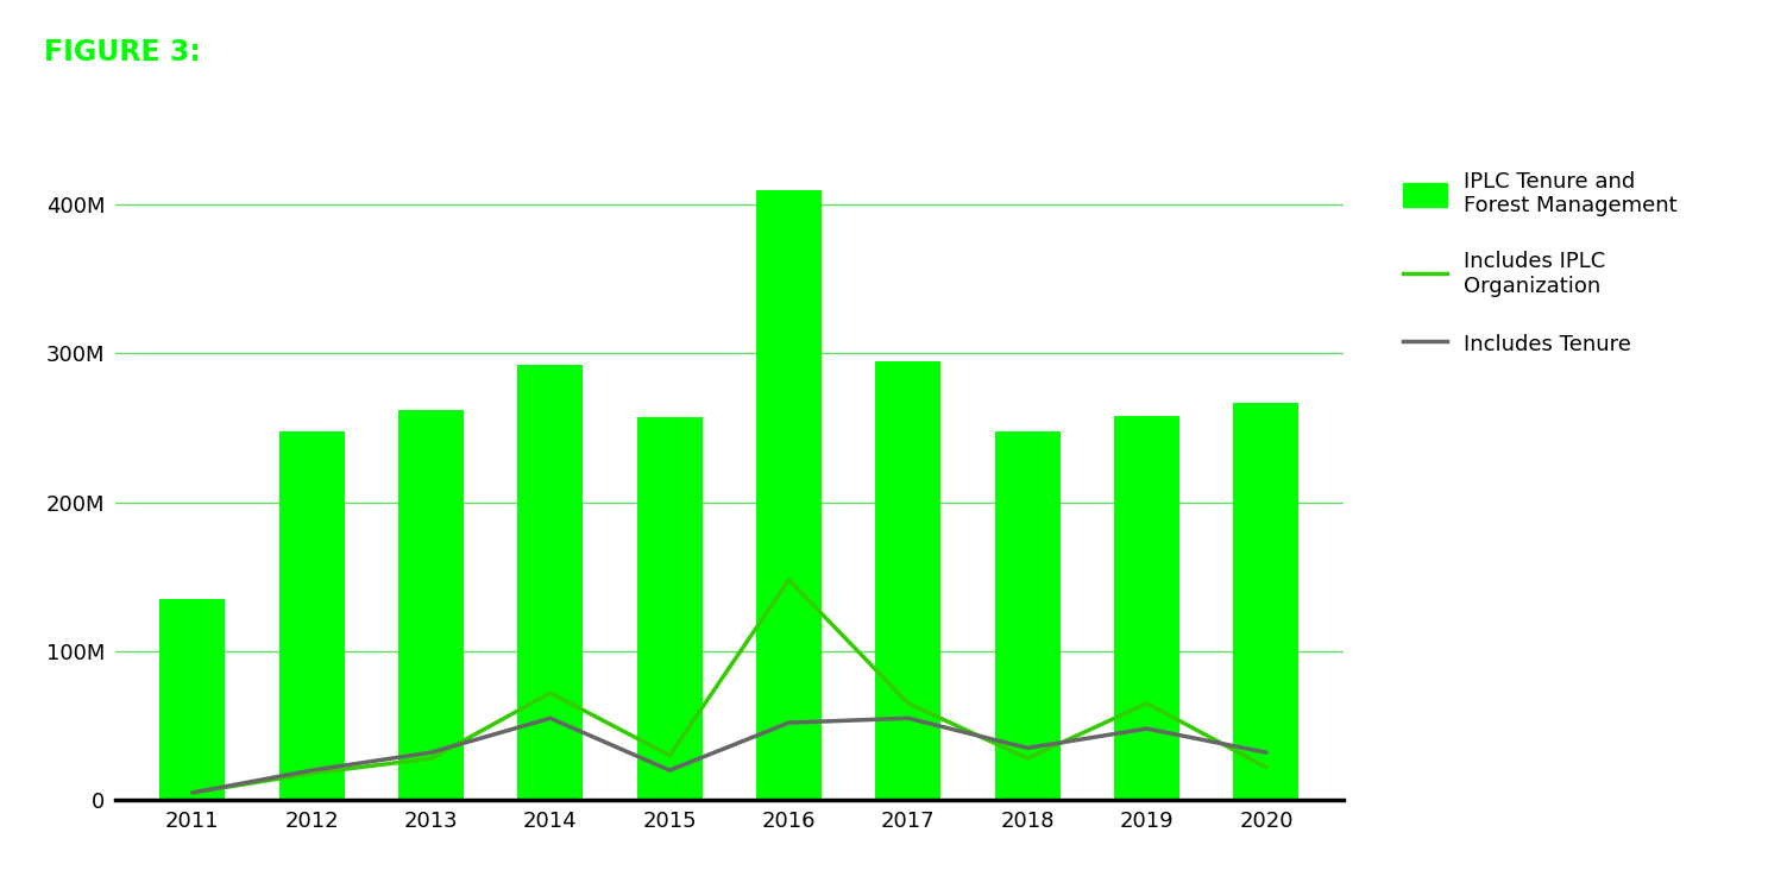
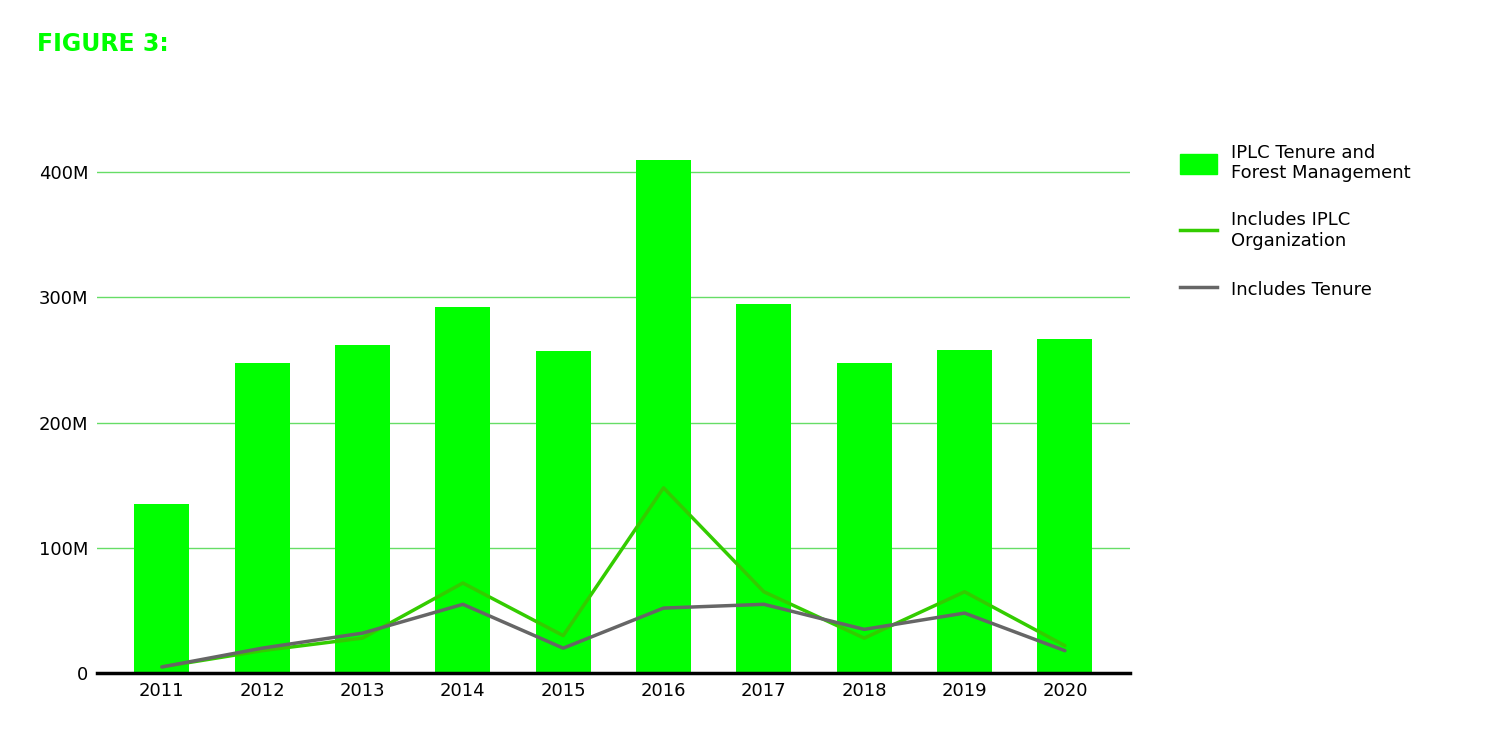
Includes Tenure/2020: 32M -> 18M
